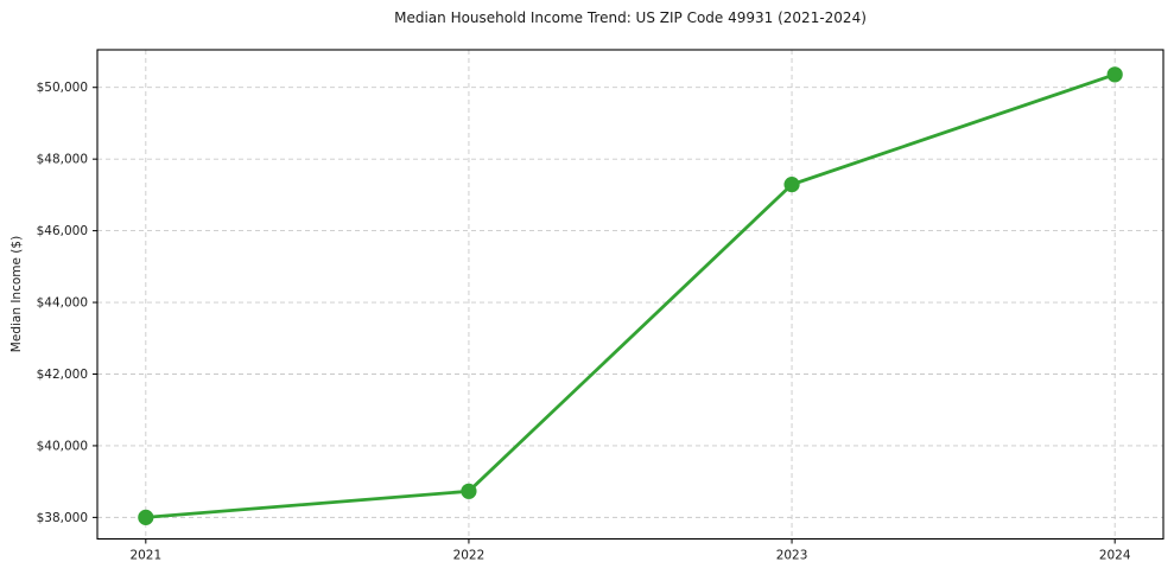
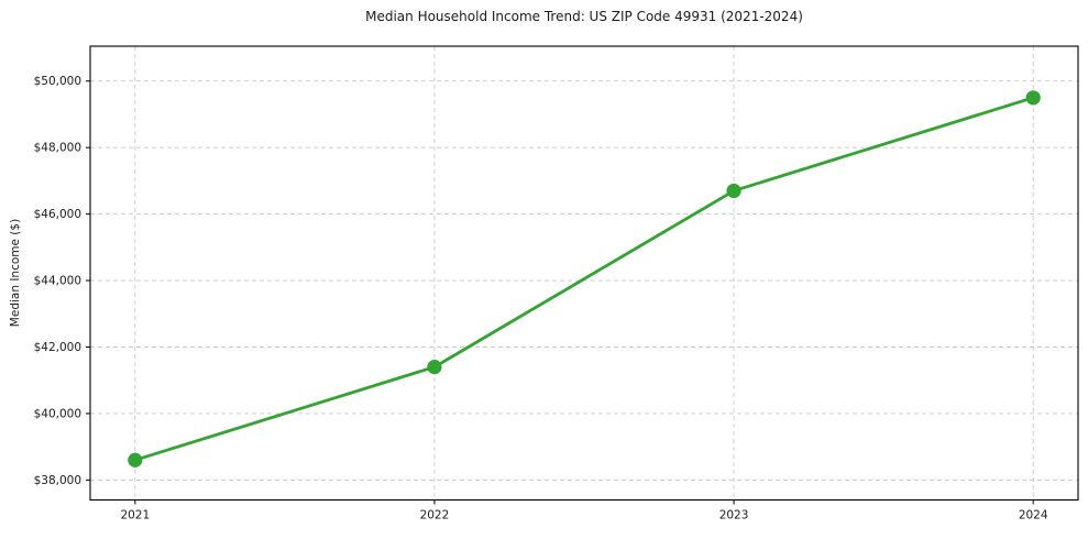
2021: $38000 -> $38600
2022: $38700 -> $41400
2023: $47300 -> $46700
2024: $50400 -> $49500
